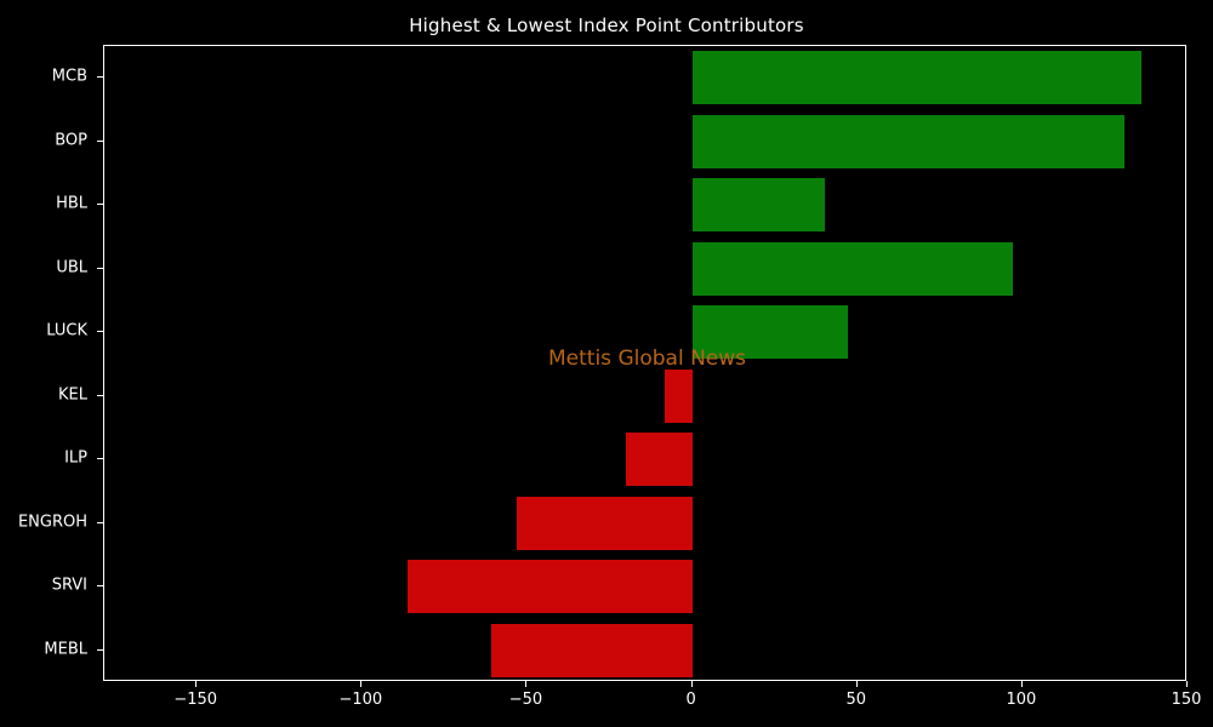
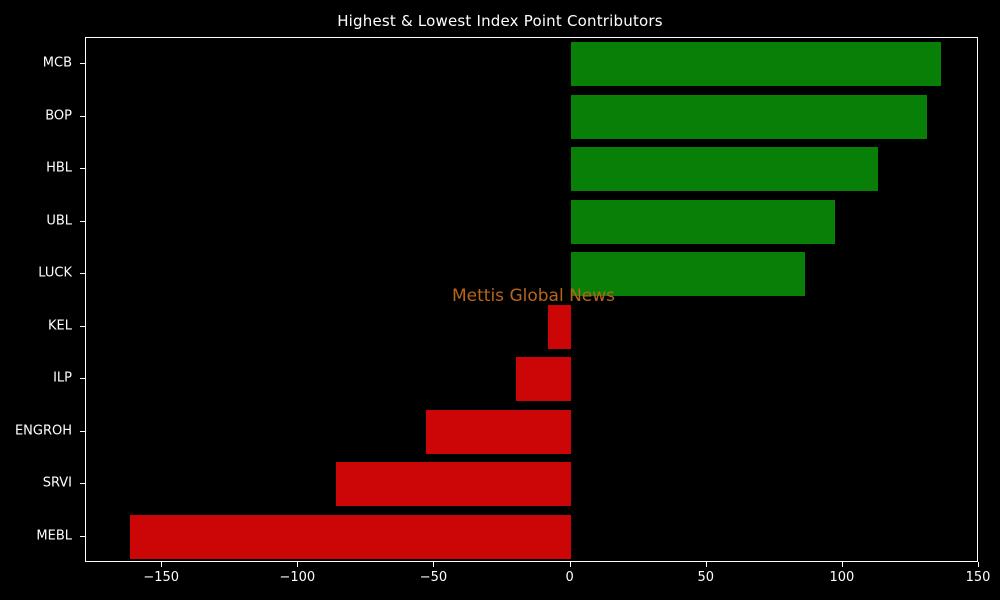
HBL: 40 -> 113
LUCK: 47 -> 86
MEBL: -61 -> -162
